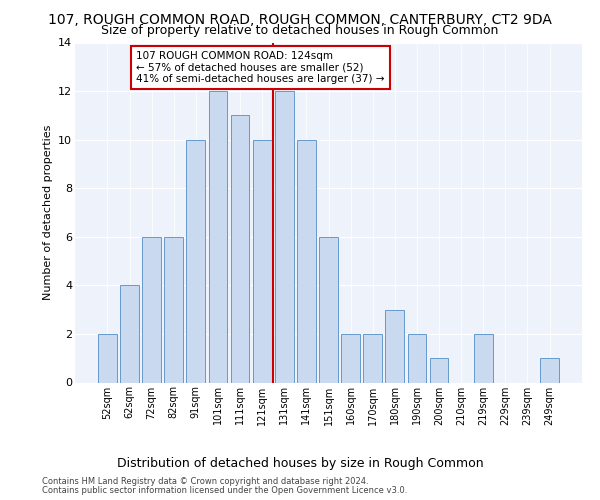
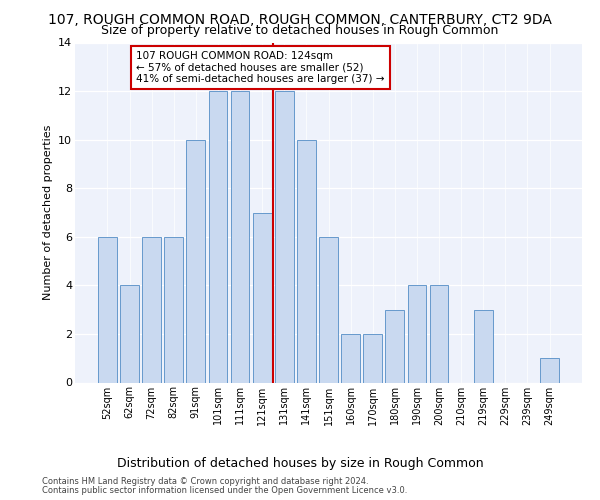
52sqm: 2 -> 6
111sqm: 11 -> 12
121sqm: 10 -> 7
190sqm: 2 -> 4
200sqm: 1 -> 4
219sqm: 2 -> 3
